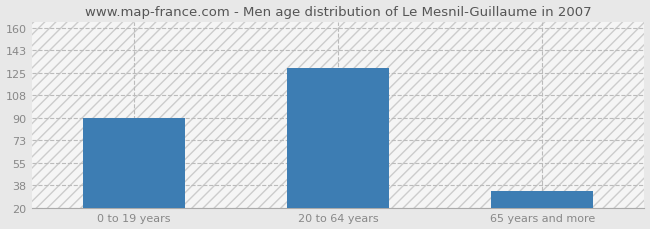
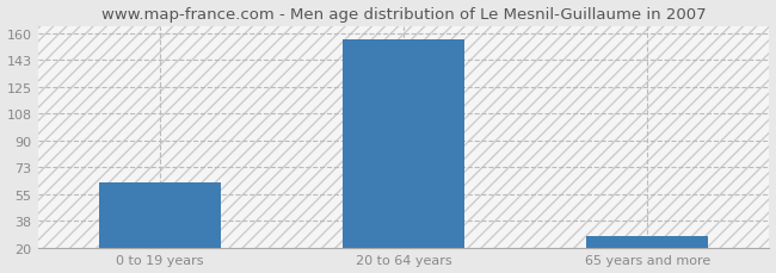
0 to 19 years: 90 -> 63
20 to 64 years: 129 -> 156
65 years and more: 33 -> 28
